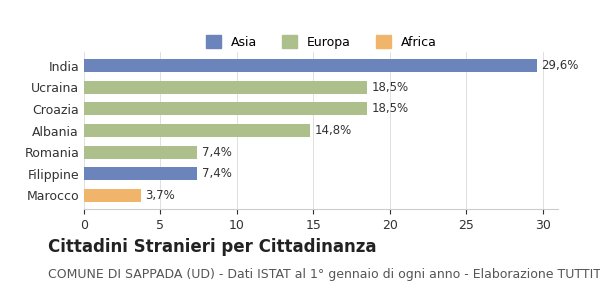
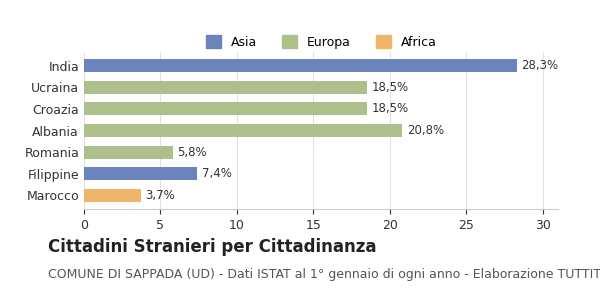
India: 29,6% -> 28,3%
Albania: 14,8% -> 20,8%
Romania: 7,4% -> 5,8%
